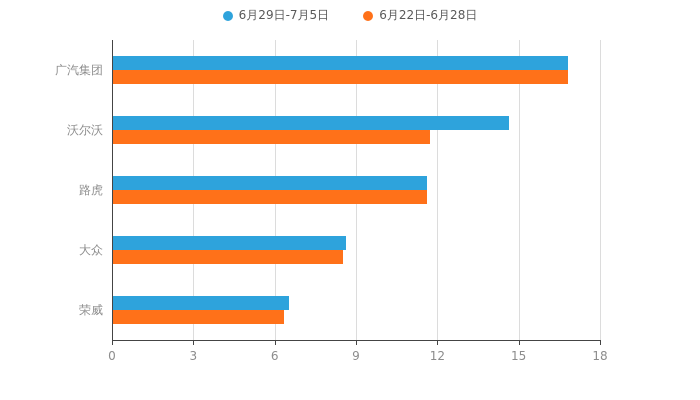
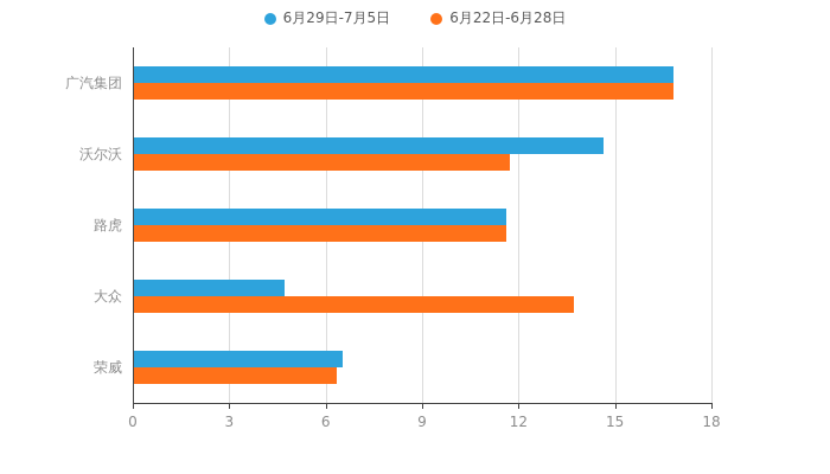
6月29日-7月5日/大众: 8.6 -> 4.7
6月22日-6月28日/大众: 8.5 -> 13.7
